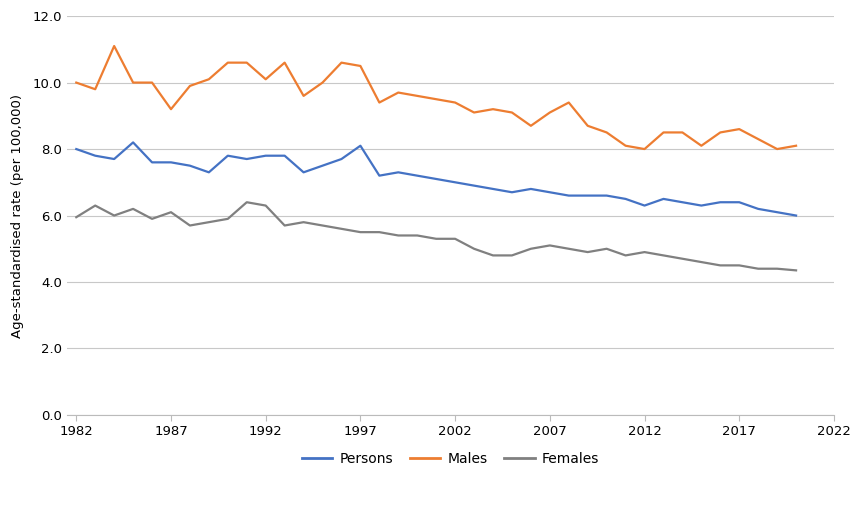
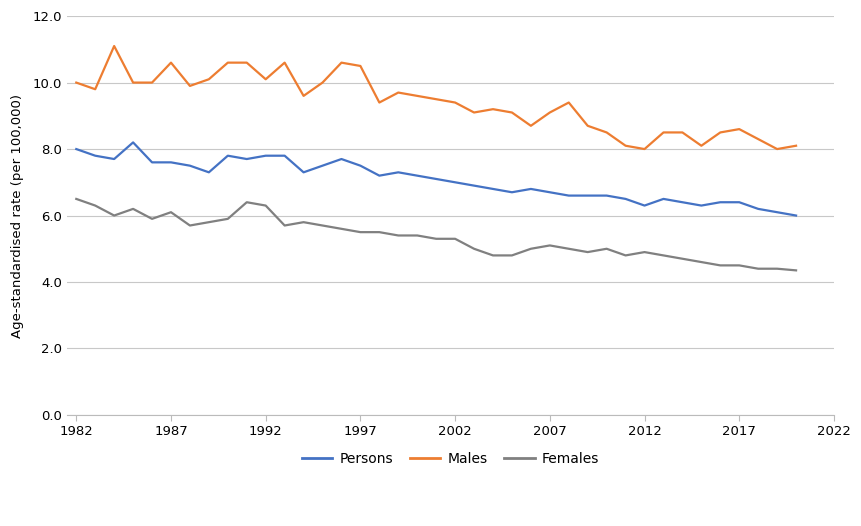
Females/1982: 5.95 -> 6.50
Males/1987: 9.2 -> 10.6
Persons/1997: 8.1 -> 7.5
